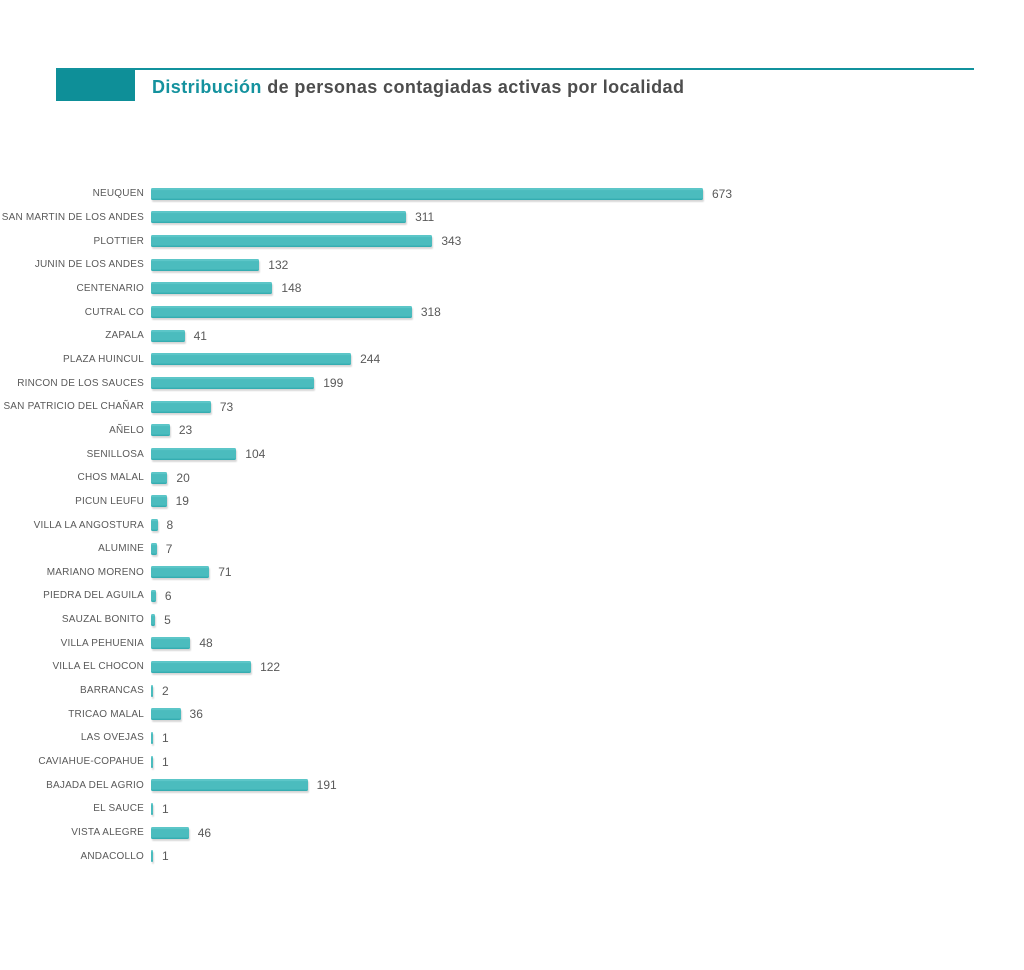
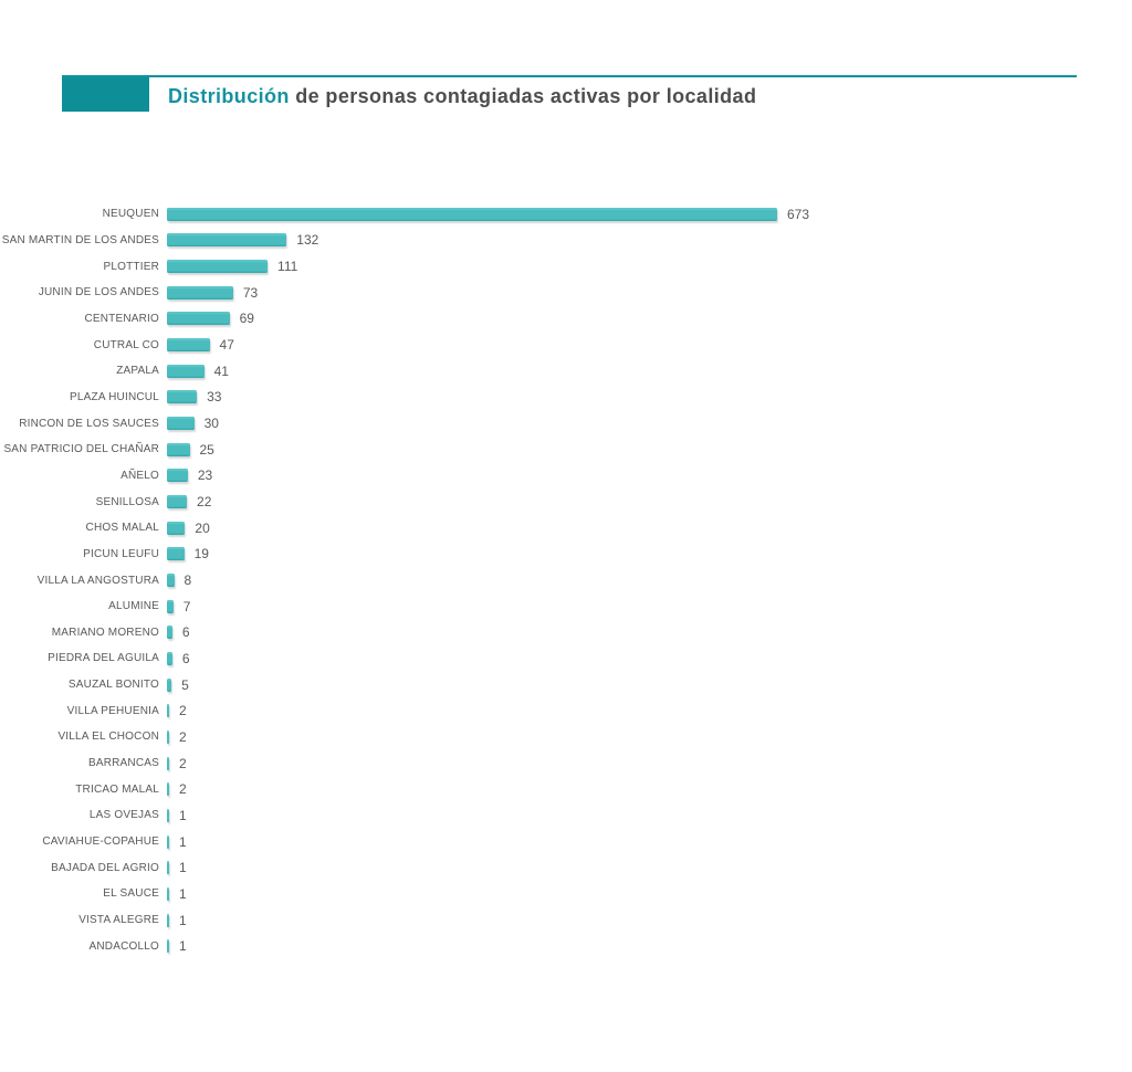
SAN MARTIN DE LOS ANDES: 311 -> 132
PLOTTIER: 343 -> 111
JUNIN DE LOS ANDES: 132 -> 73
CENTENARIO: 148 -> 69
CUTRAL CO: 318 -> 47
PLAZA HUINCUL: 244 -> 33
RINCON DE LOS SAUCES: 199 -> 30
SAN PATRICIO DEL CHAÑAR: 73 -> 25
SENILLOSA: 104 -> 22
MARIANO MORENO: 71 -> 6
VILLA PEHUENIA: 48 -> 2
VILLA EL CHOCON: 122 -> 2
TRICAO MALAL: 36 -> 2
BAJADA DEL AGRIO: 191 -> 1
VISTA ALEGRE: 46 -> 1
